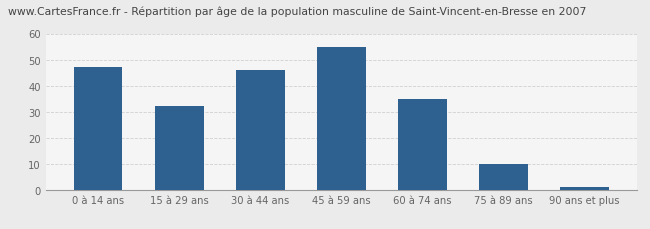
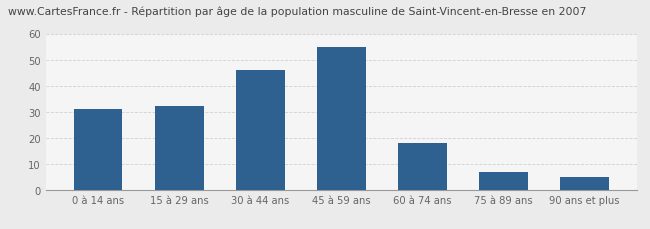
0 à 14 ans: 47 -> 31
60 à 74 ans: 35 -> 18
75 à 89 ans: 10 -> 7
90 ans et plus: 1 -> 5
